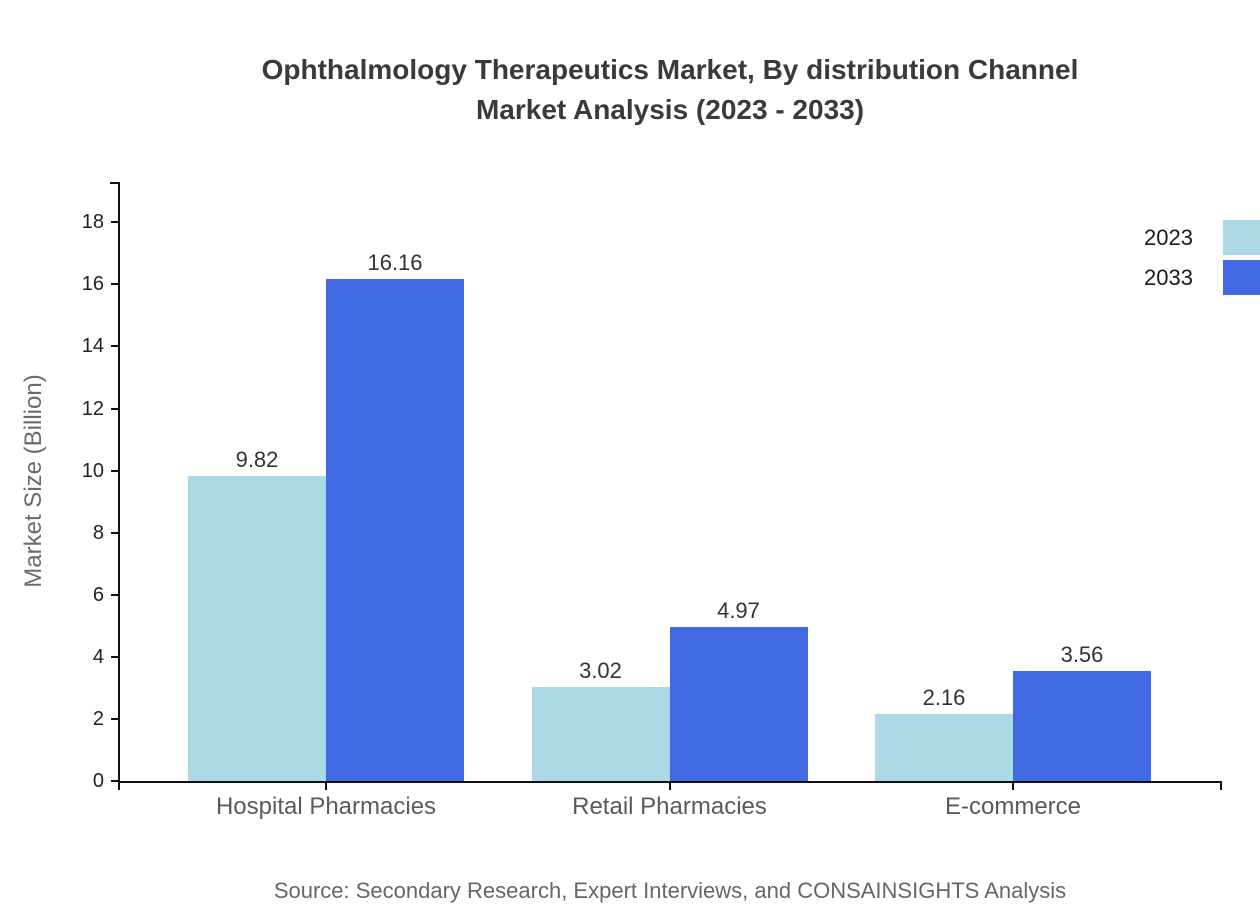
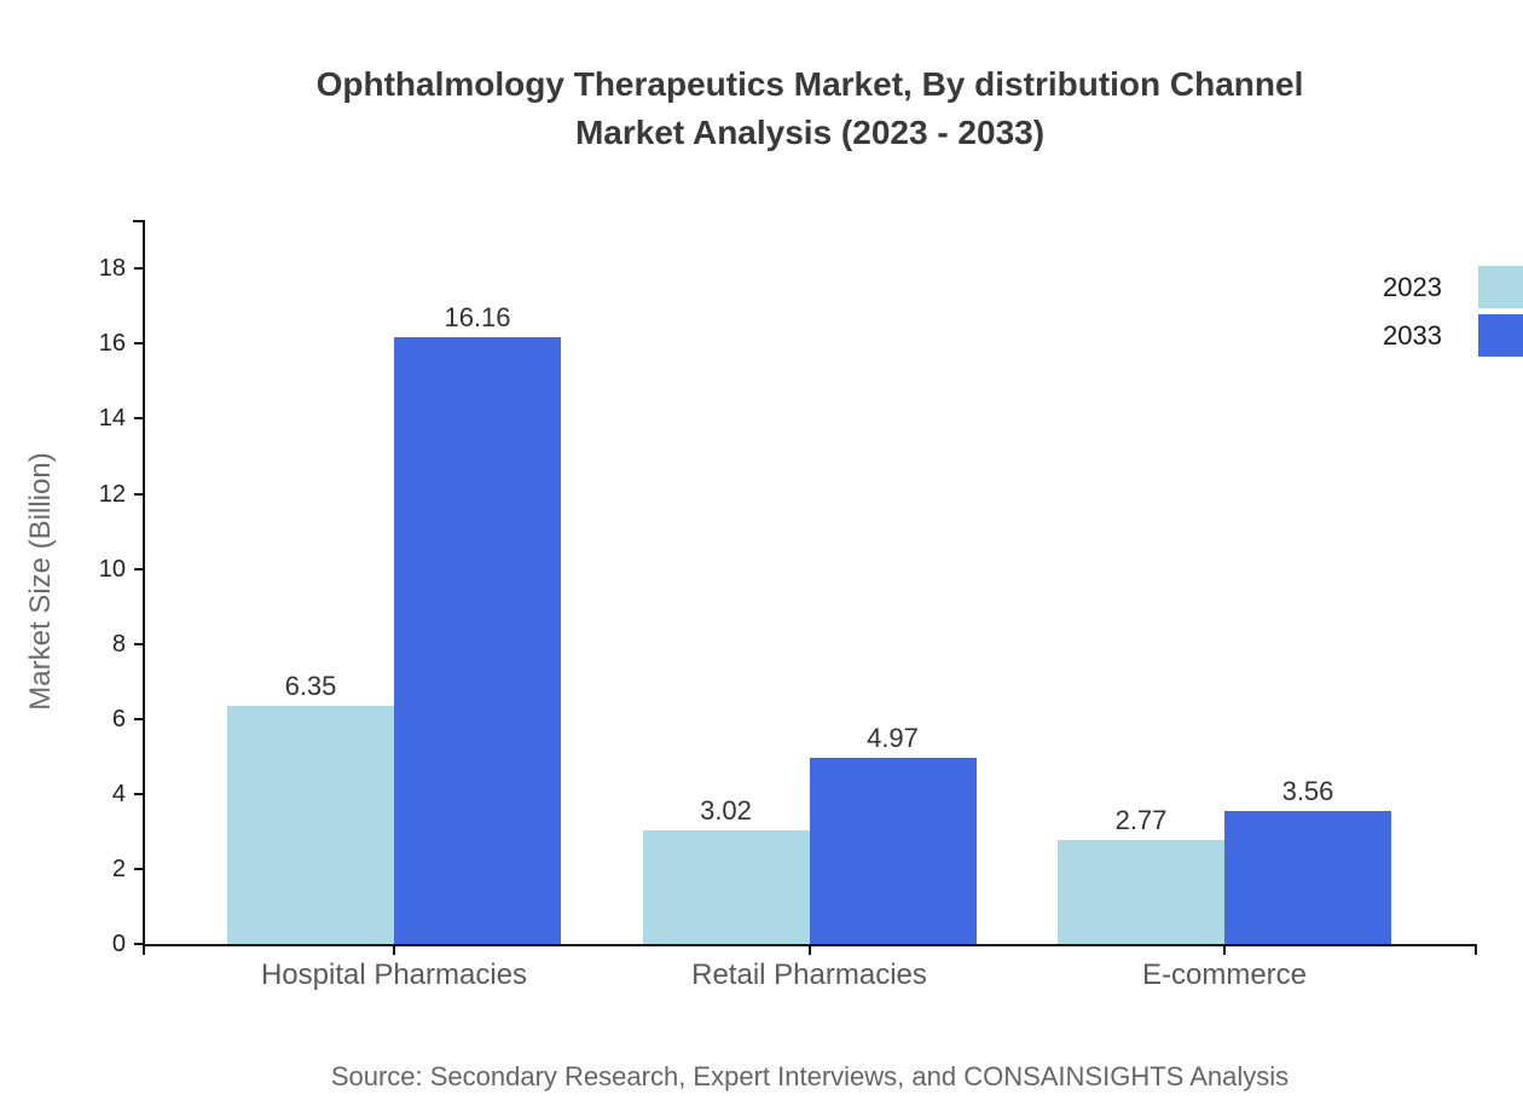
2023/Hospital Pharmacies: 9.82 -> 6.35
2023/E-commerce: 2.16 -> 2.77
